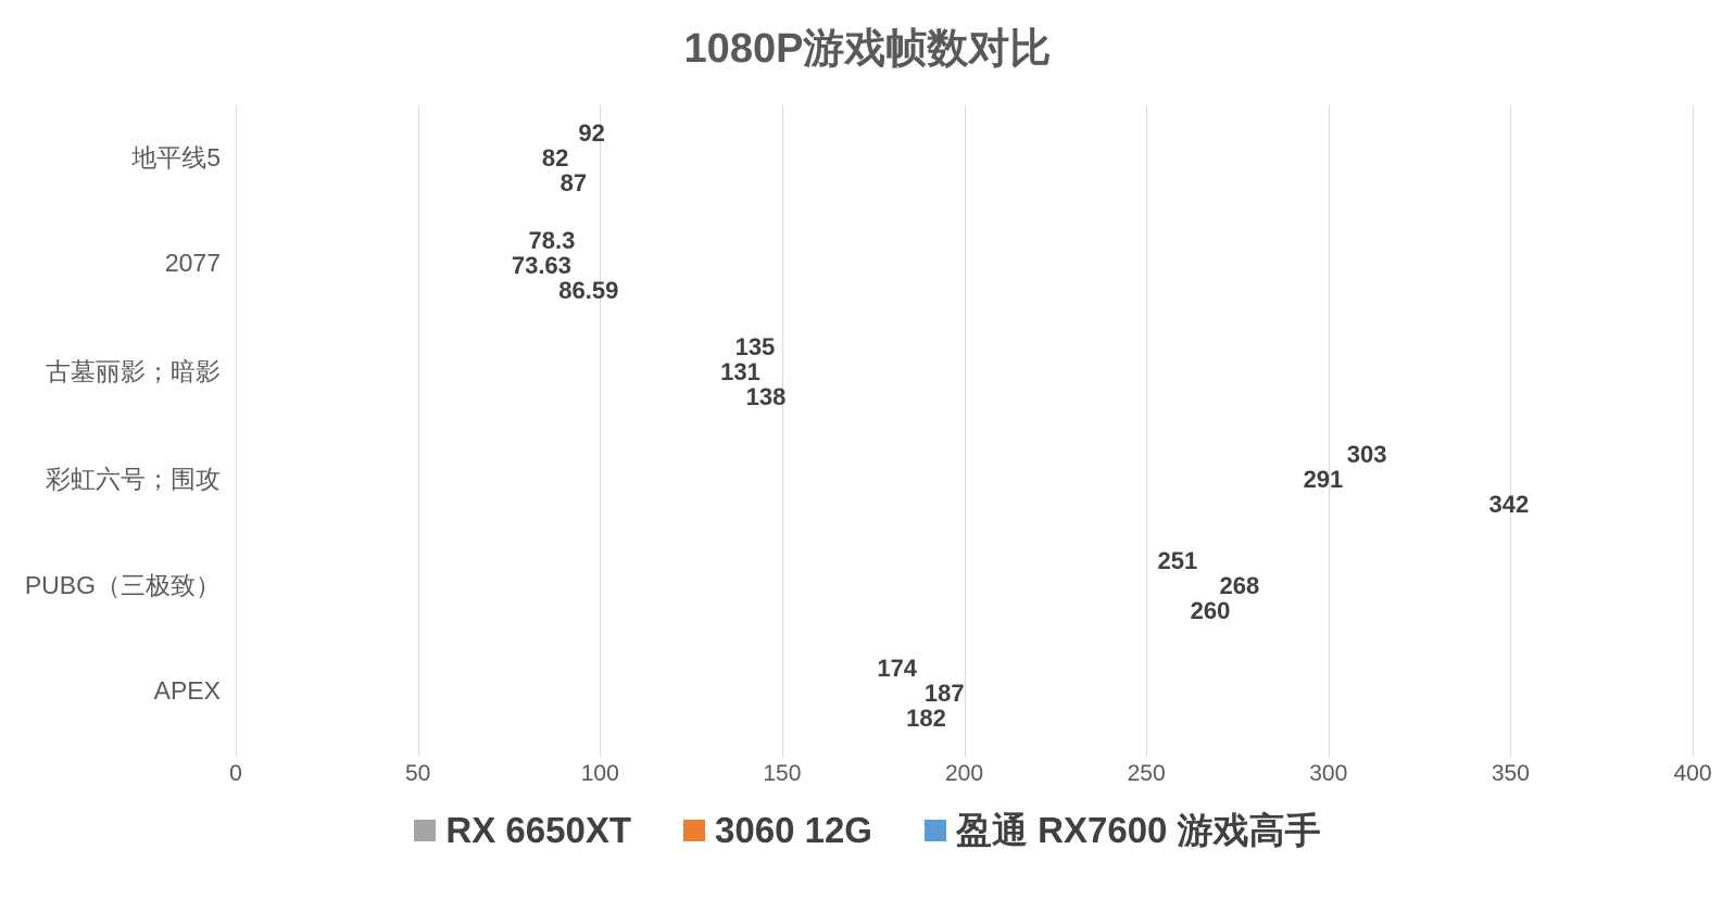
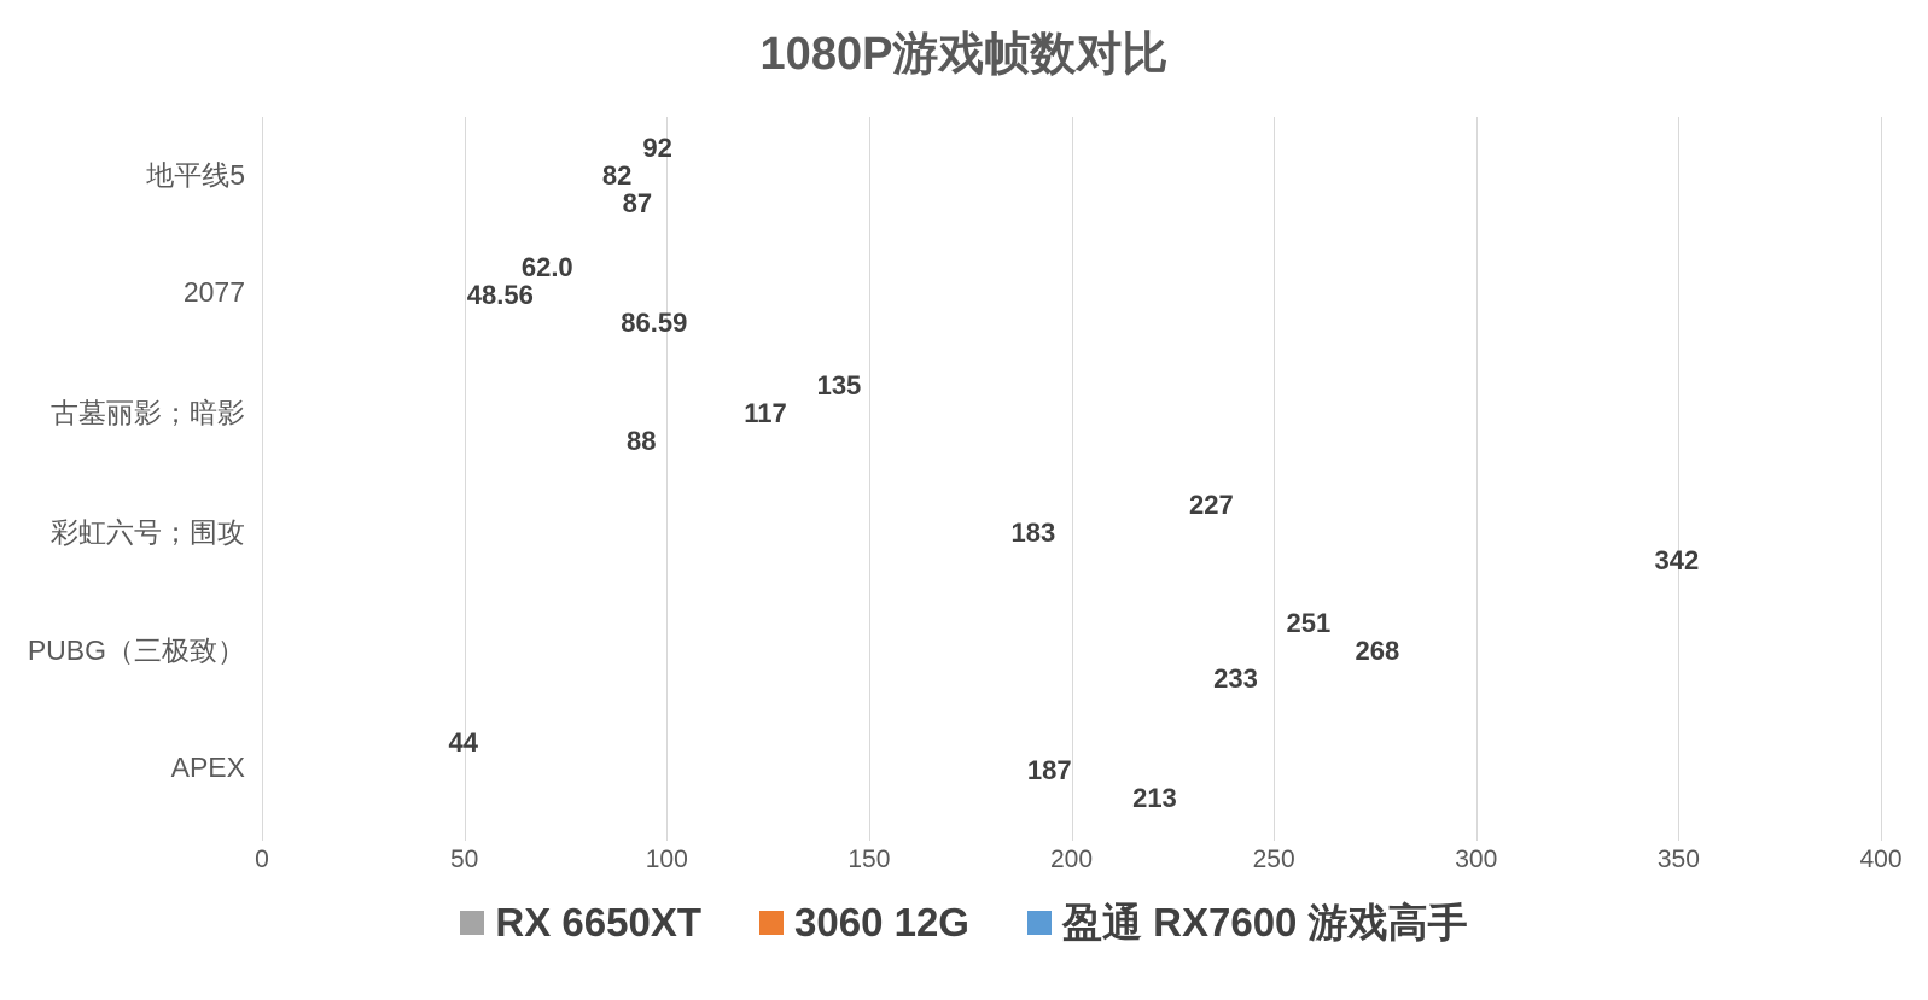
RX 6650XT/2077: 78.3 -> 62.0
3060 12G/2077: 73.63 -> 48.56
3060 12G/古墓丽影；暗影: 131 -> 117
盈通 RX7600 游戏高手/古墓丽影；暗影: 138 -> 88
RX 6650XT/彩虹六号；围攻: 303 -> 227
3060 12G/彩虹六号；围攻: 291 -> 183
盈通 RX7600 游戏高手/PUBG（三极致）: 260 -> 233
RX 6650XT/APEX: 174 -> 44
盈通 RX7600 游戏高手/APEX: 182 -> 213
